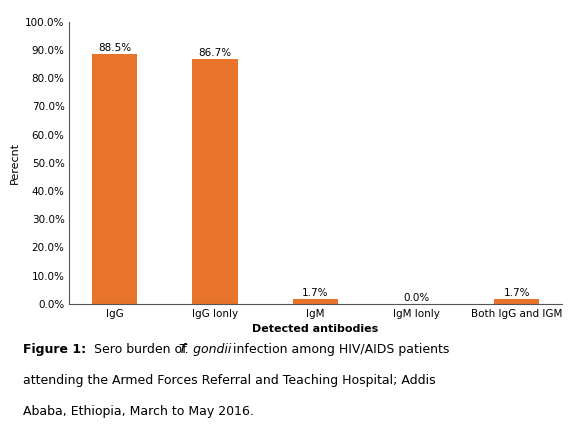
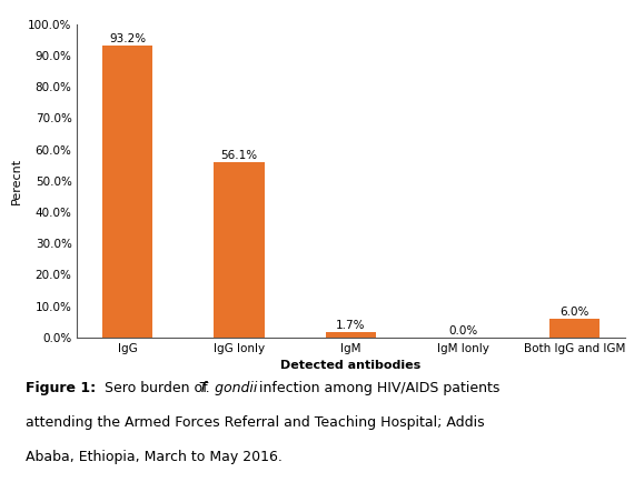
IgG: 88.5% -> 93.2%
IgG Ionly: 86.7% -> 56.1%
Both IgG and IGM: 1.7% -> 6.0%
